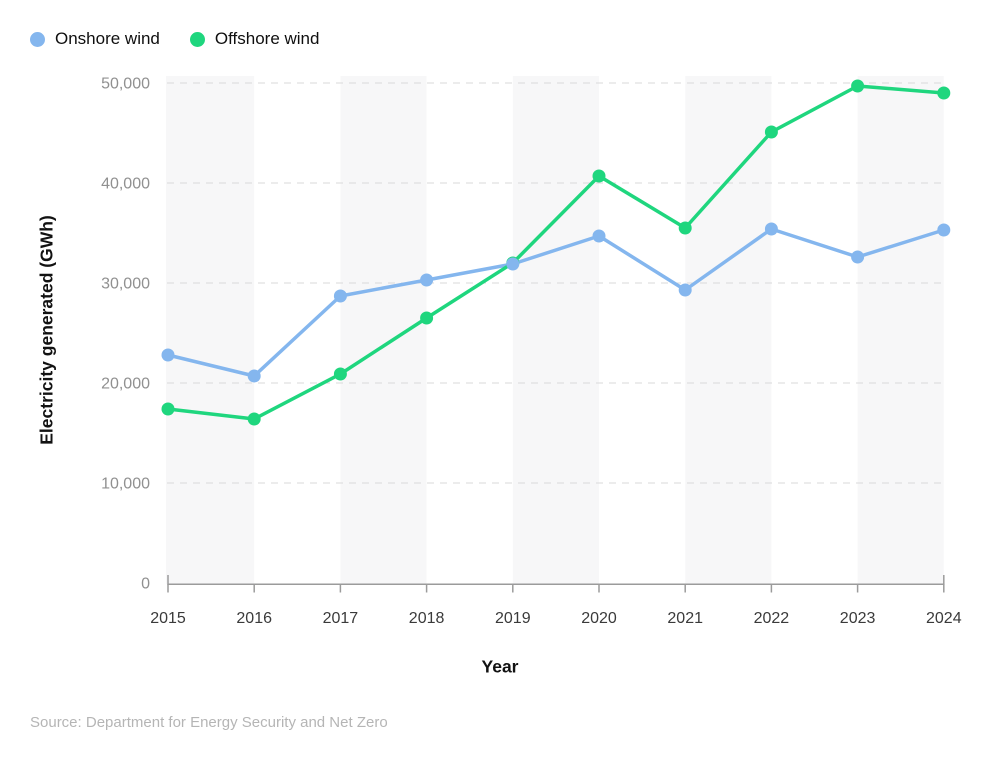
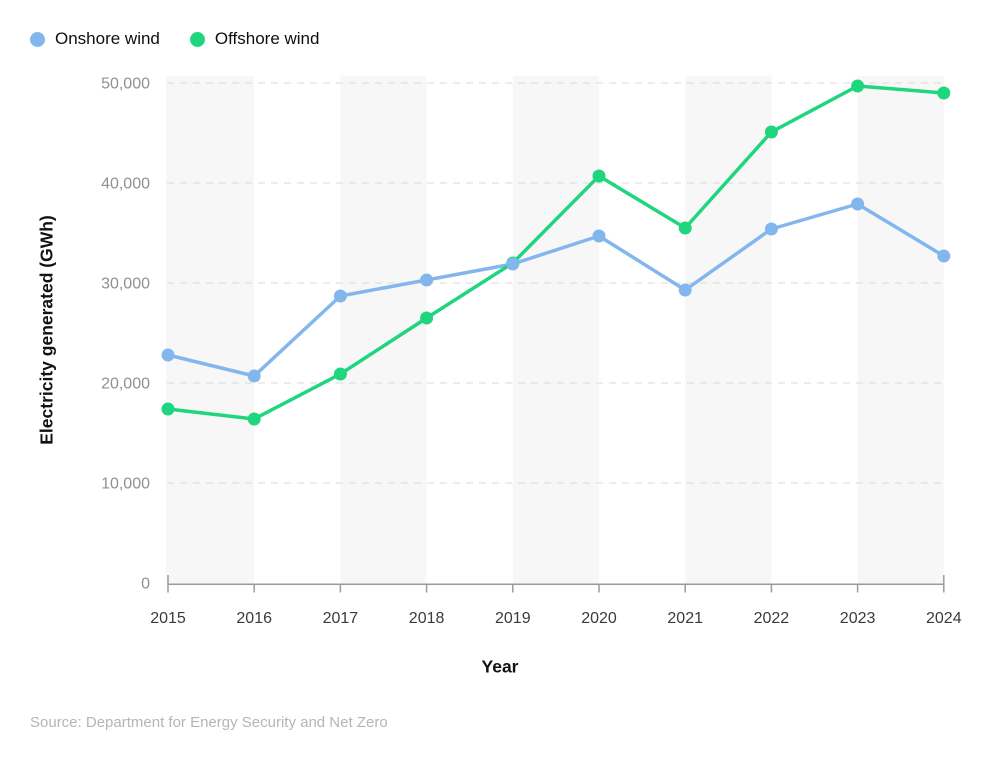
Onshore wind/2023: 32600 -> 37900
Onshore wind/2024: 35300 -> 32700
